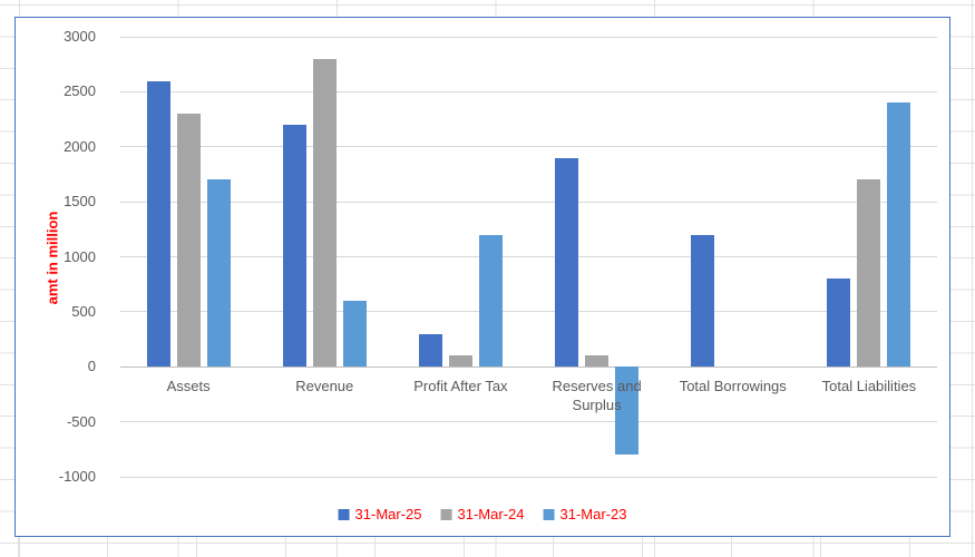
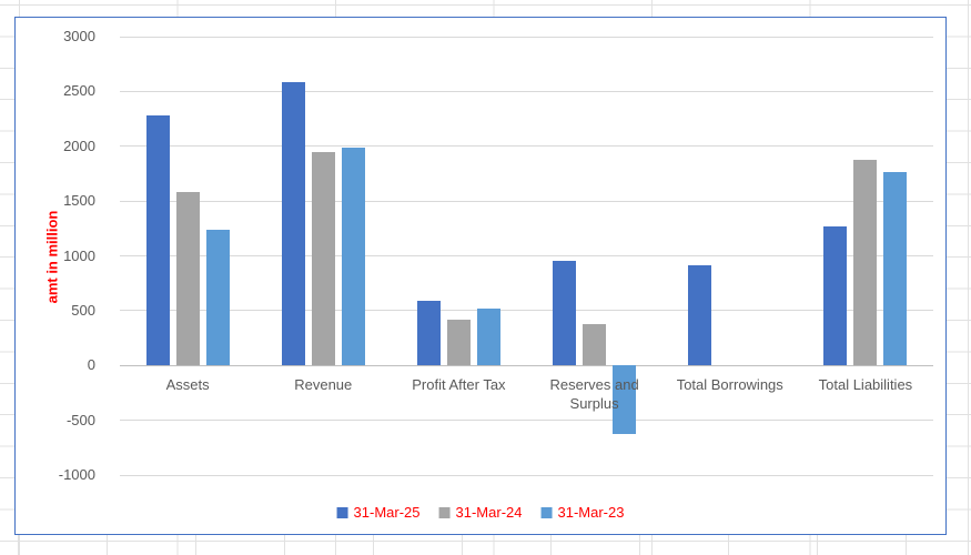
31-Mar-25/Assets: 2600 -> 2300
31-Mar-24/Assets: 2300 -> 1600
31-Mar-23/Assets: 1700 -> 1200
31-Mar-25/Revenue: 2200 -> 2600
31-Mar-24/Revenue: 2800 -> 2000
31-Mar-23/Revenue: 600 -> 2000
31-Mar-25/Profit After Tax: 300 -> 600
31-Mar-24/Profit After Tax: 100 -> 400
31-Mar-23/Profit After Tax: 1200 -> 500
31-Mar-25/Reserves and Surplus: 1900 -> 1000
31-Mar-24/Reserves and Surplus: 100 -> 400
31-Mar-23/Reserves and Surplus: -800 -> -600
31-Mar-25/Total Borrowings: 1200 -> 900
31-Mar-25/Total Liabilities: 800 -> 1300
31-Mar-24/Total Liabilities: 1700 -> 1900
31-Mar-23/Total Liabilities: 2400 -> 1800
